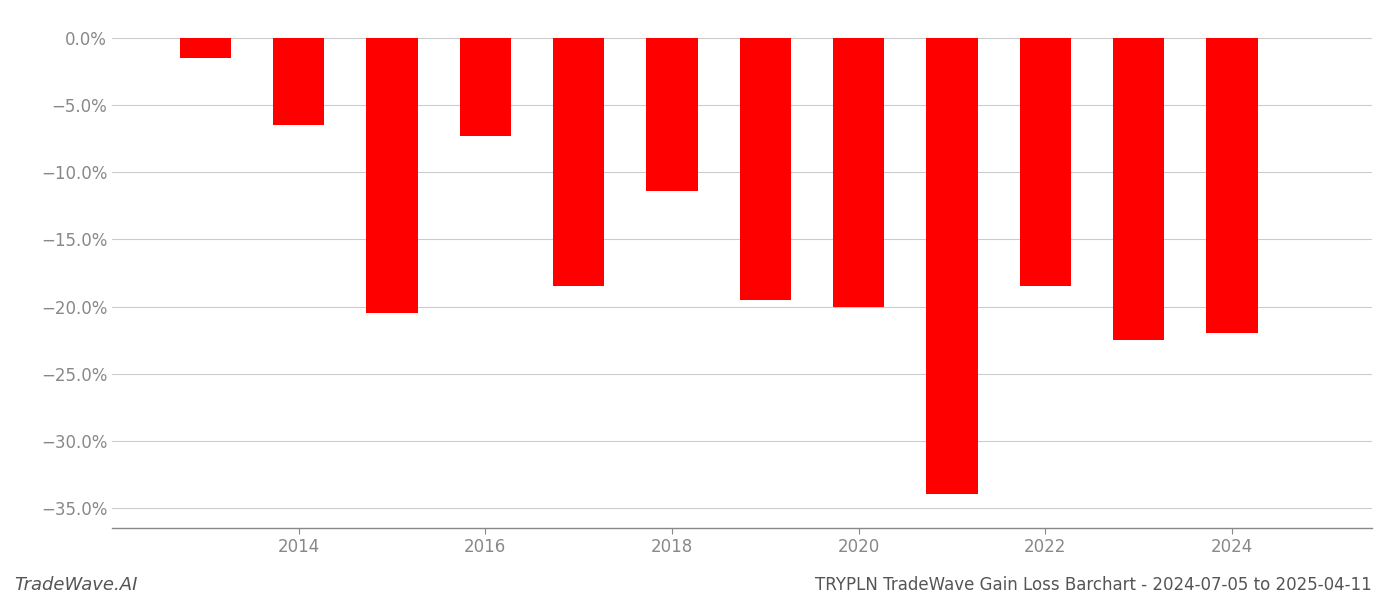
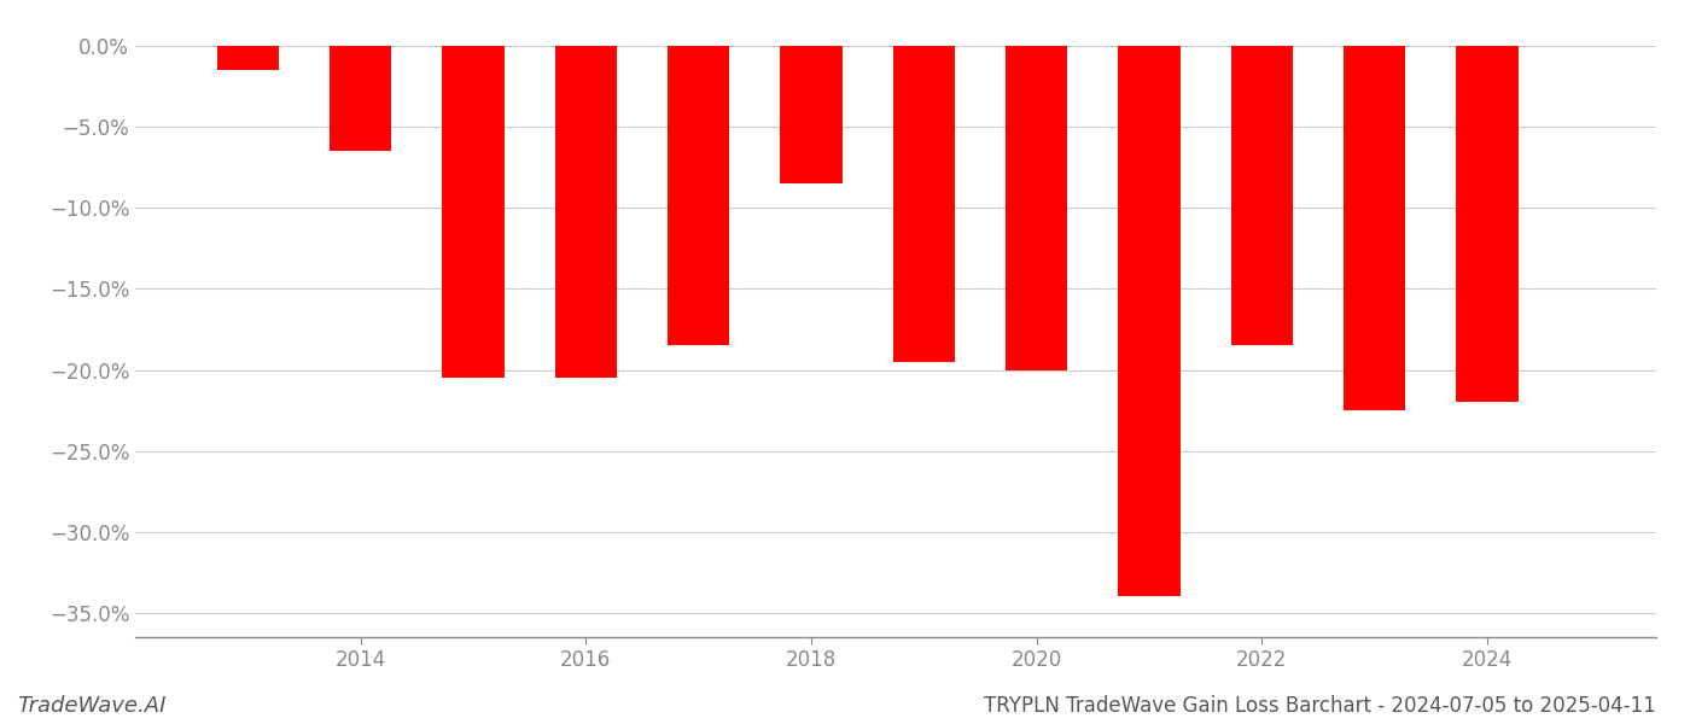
2016: -7.3% -> -20.5%
2018: -11.4% -> -8.5%
